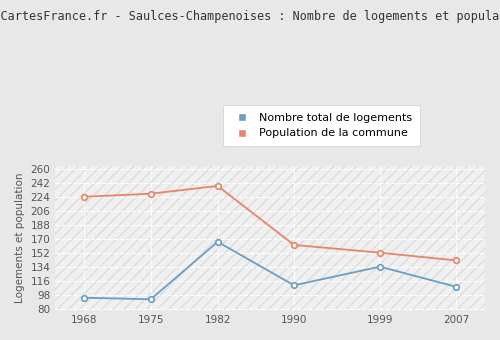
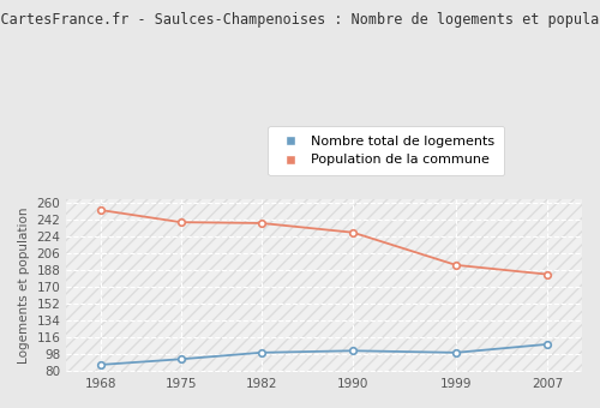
Nombre total de logements/1968: 94 -> 86
Population de la commune/1968: 224 -> 252
Population de la commune/1975: 228 -> 239
Nombre total de logements/1982: 166 -> 99
Nombre total de logements/1990: 110 -> 101
Population de la commune/1990: 162 -> 228
Nombre total de logements/1999: 134 -> 99
Population de la commune/1999: 152 -> 193
Population de la commune/2007: 142 -> 183
